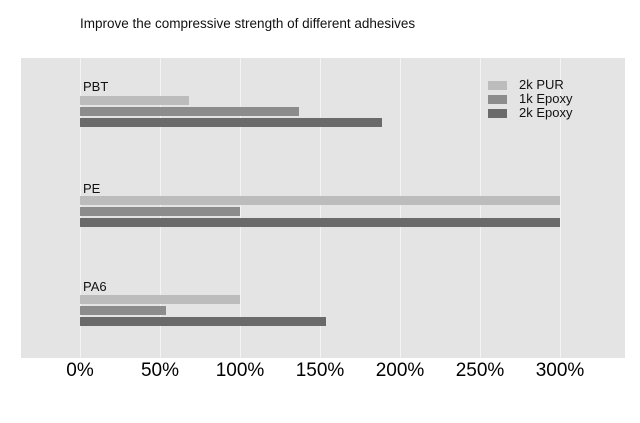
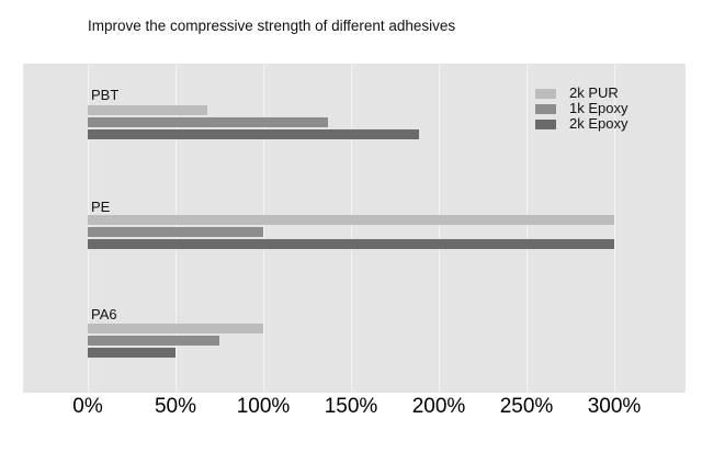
1k Epoxy/PA6: 54% -> 75%
2k Epoxy/PA6: 154% -> 50%
